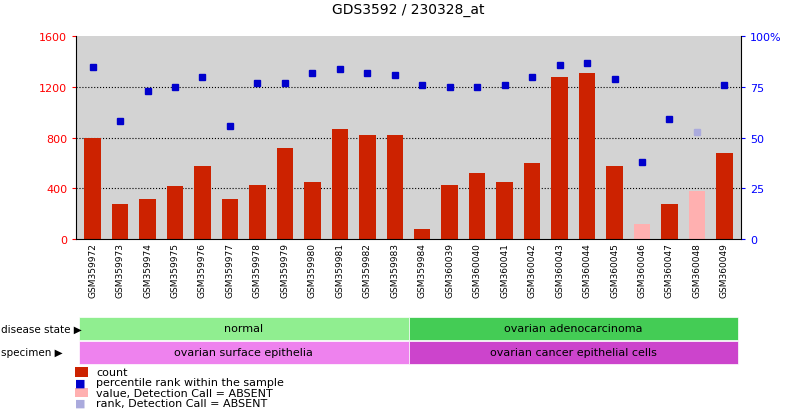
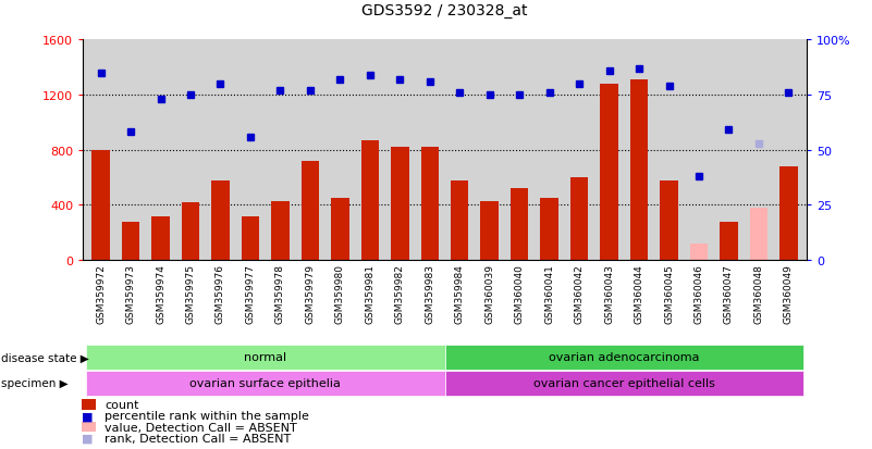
GSM359984: 80 -> 580
